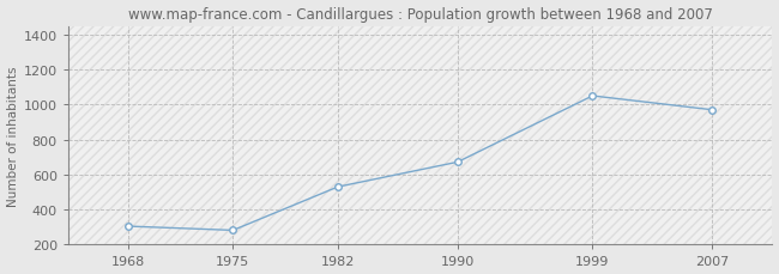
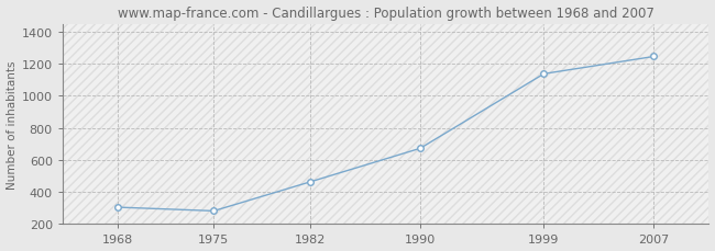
1982: 530 -> 460
1999: 1050 -> 1140
2007: 970 -> 1240
